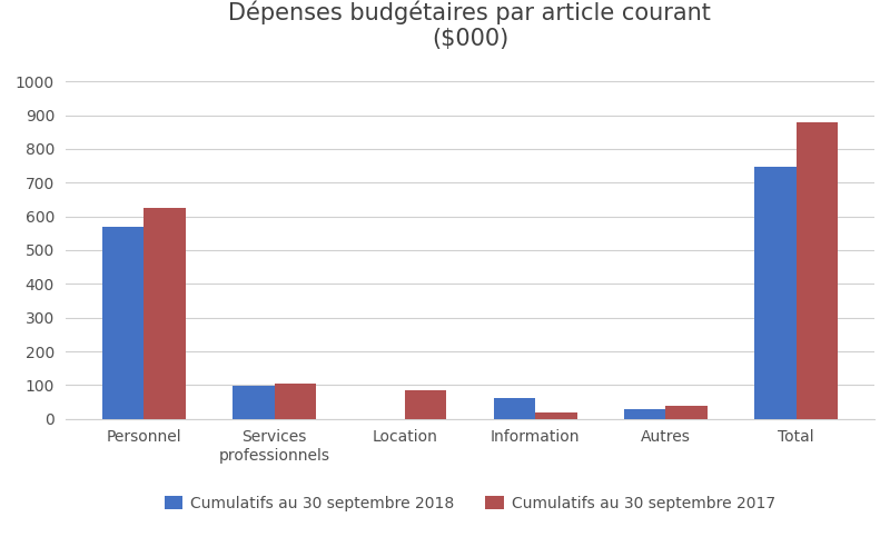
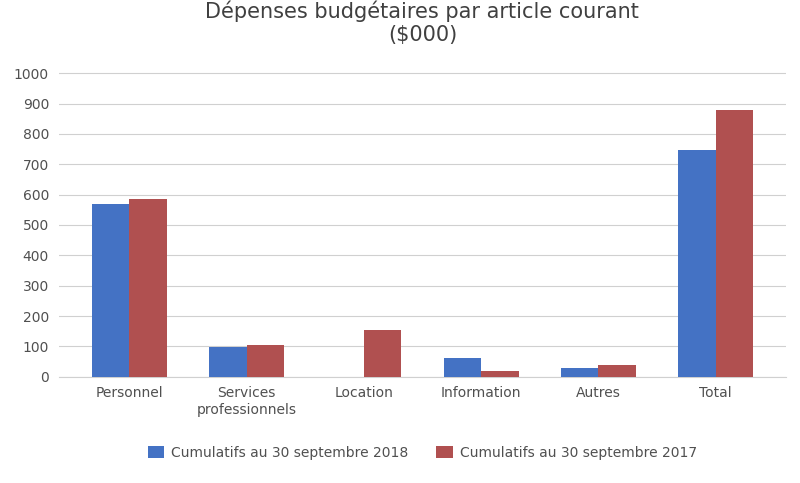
Cumulatifs au 30 septembre 2017/Personnel: 625 -> 585
Cumulatifs au 30 septembre 2017/Location: 85 -> 153
